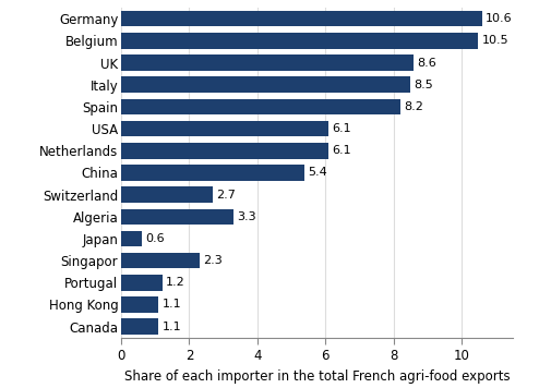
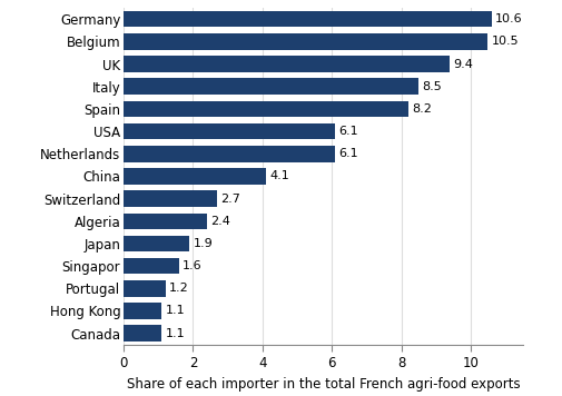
UK: 8.6 -> 9.4
China: 5.4 -> 4.1
Algeria: 3.3 -> 2.4
Japan: 0.6 -> 1.9
Singapor: 2.3 -> 1.6
